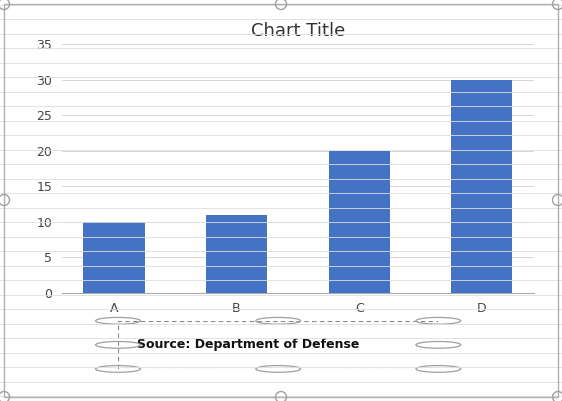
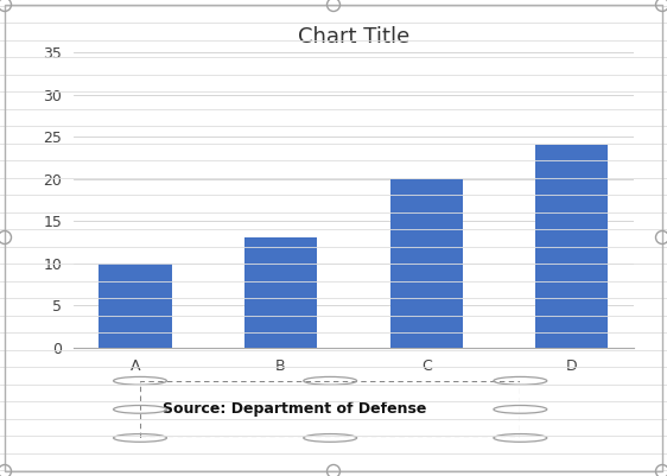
B: 11 -> 13
D: 30 -> 24
